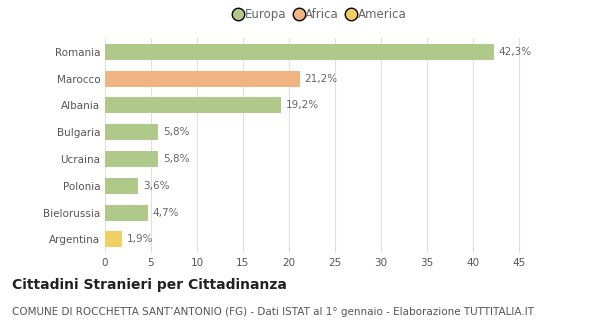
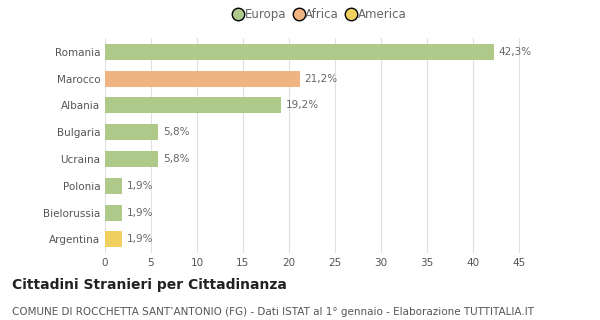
Polonia: 3,6% -> 1,9%
Bielorussia: 4,7% -> 1,9%
